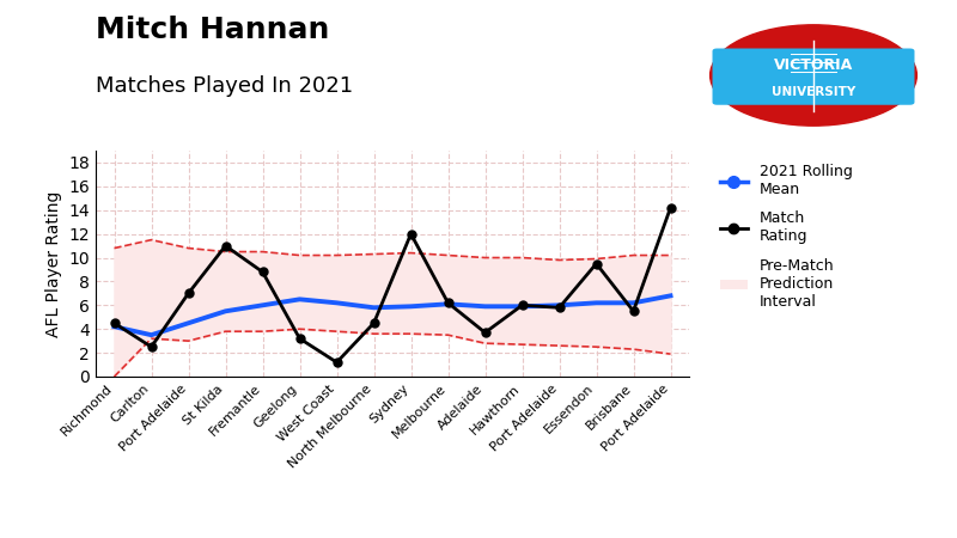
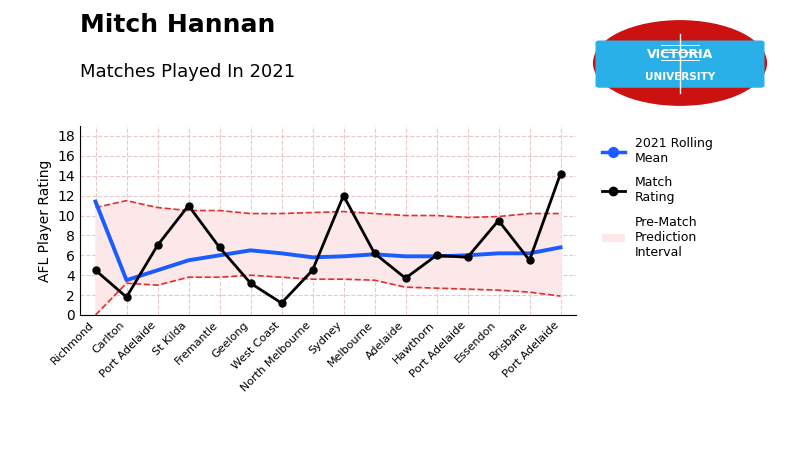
2021 Rolling Mean/Richmond: 4.2 -> 11.4
Match Rating/Carlton: 2.5 -> 1.8
Match Rating/Fremantle: 8.8 -> 6.8
